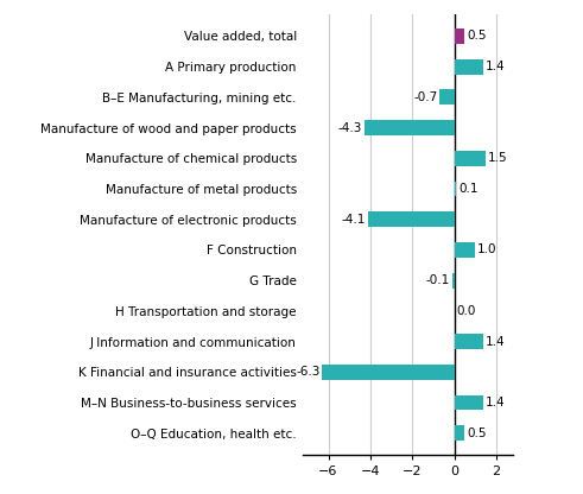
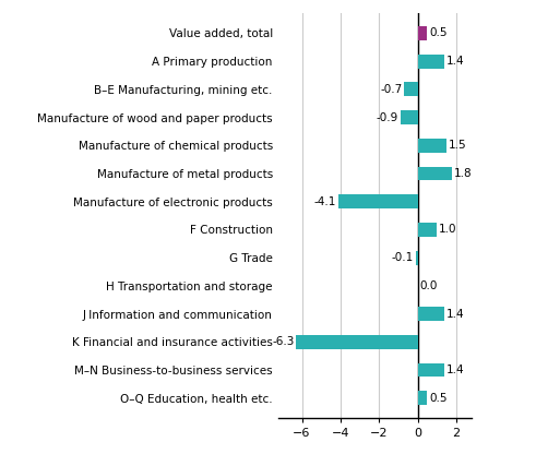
Manufacture of wood and paper products: -4.3 -> -0.9
Manufacture of metal products: 0.1 -> 1.8
